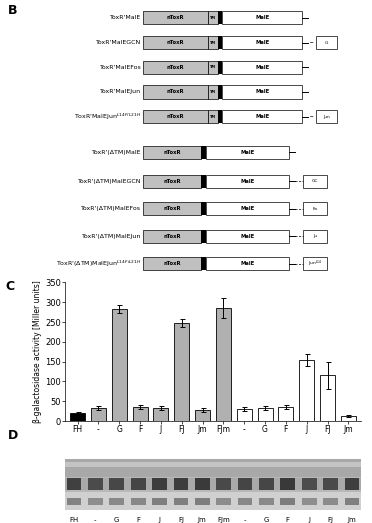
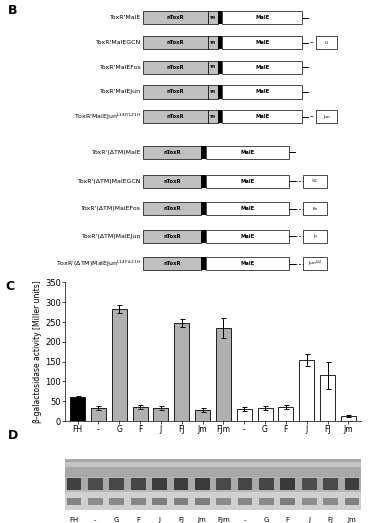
FH: 20 -> 60
FJm: 285 -> 235
